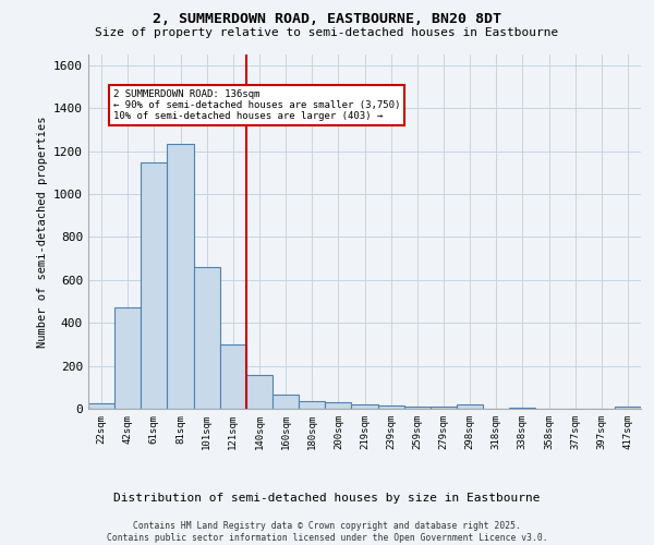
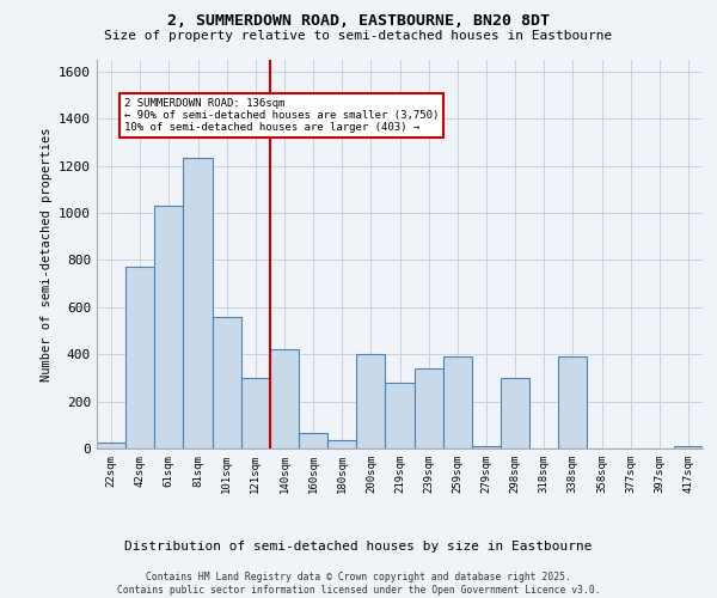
42sqm: 470 -> 770
61sqm: 1140 -> 1030
101sqm: 660 -> 560
140sqm: 160 -> 420
200sqm: 30 -> 400
219sqm: 20 -> 280
239sqm: 20 -> 340
259sqm: 10 -> 390
298sqm: 20 -> 300
338sqm: 0 -> 390
